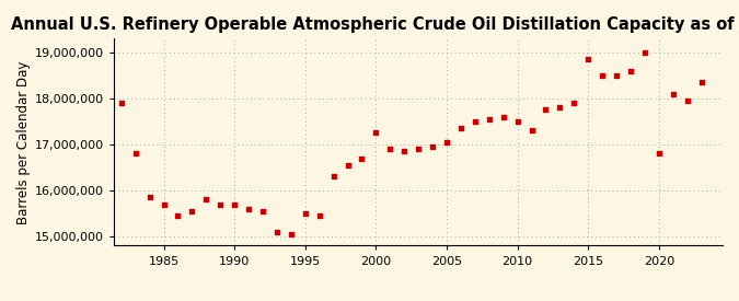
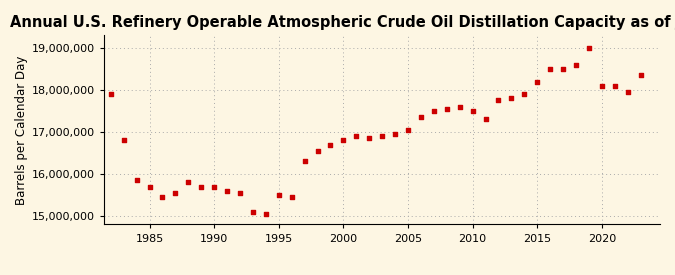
2000: 17,250,000 -> 16,800,000
2015: 18,850,000 -> 18,200,000
2020: 16,800,000 -> 18,100,000
